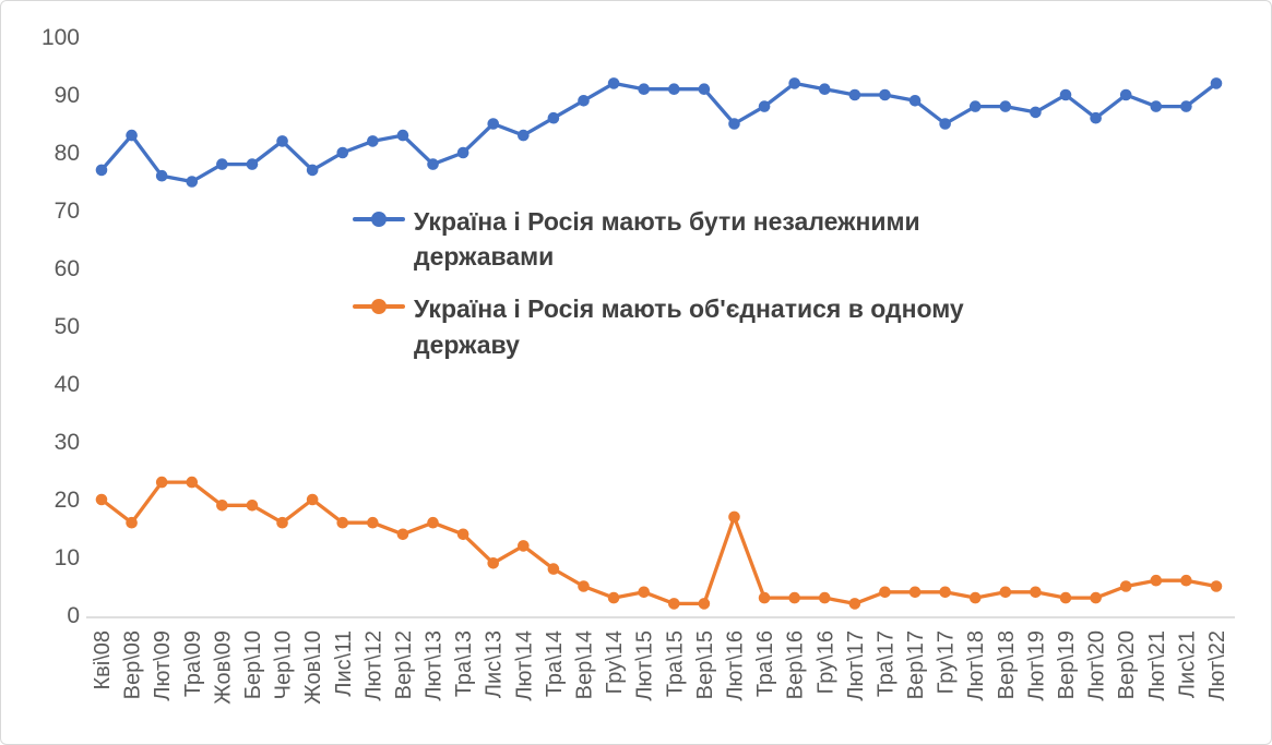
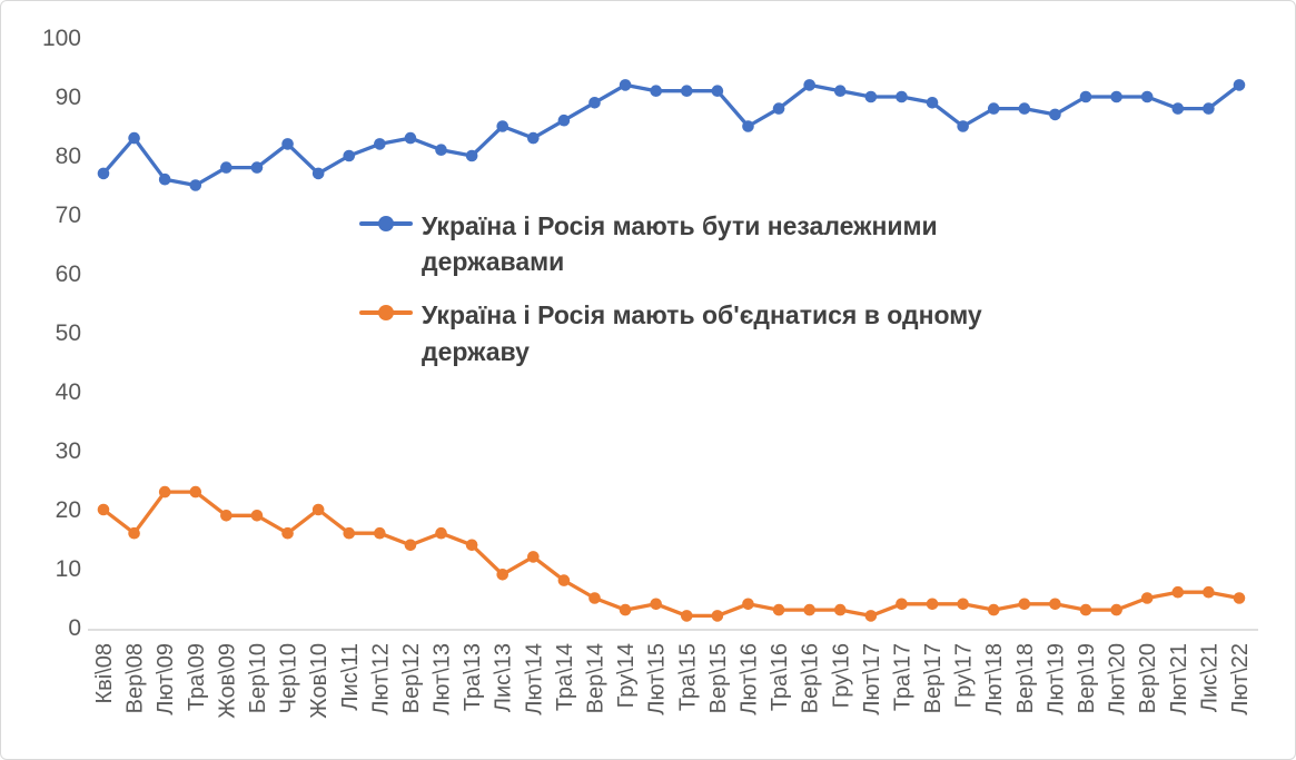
Україна і Росія мають бути незалежними державами/Лют\13: 78 -> 81
Україна і Росія мають об'єднатися в одному державу/Лют\16: 17 -> 4
Україна і Росія мають бути незалежними державами/Лют\20: 86 -> 90
